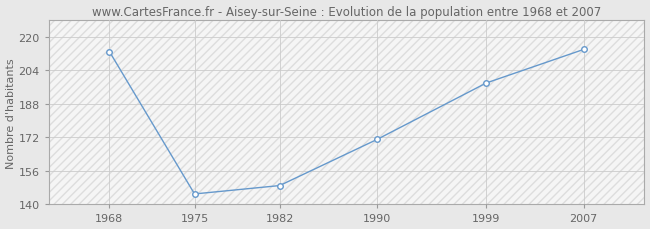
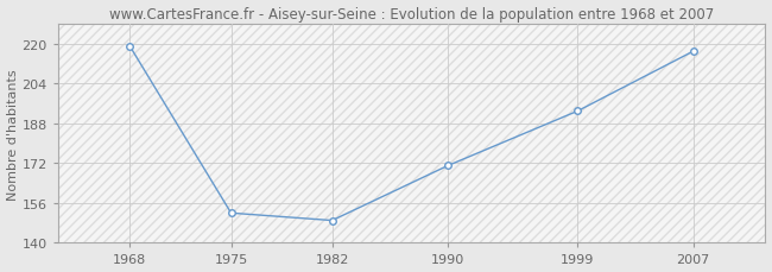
1968: 213 -> 219
1975: 145 -> 152
1999: 198 -> 193
2007: 214 -> 217
